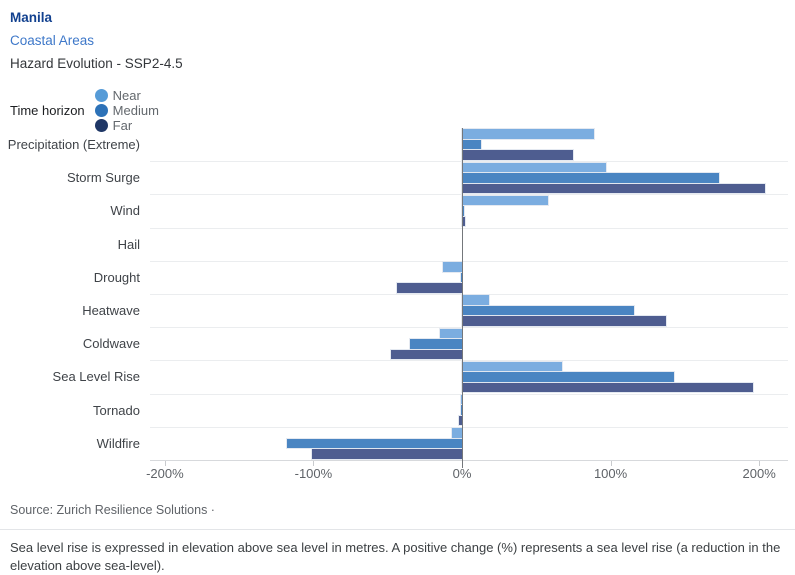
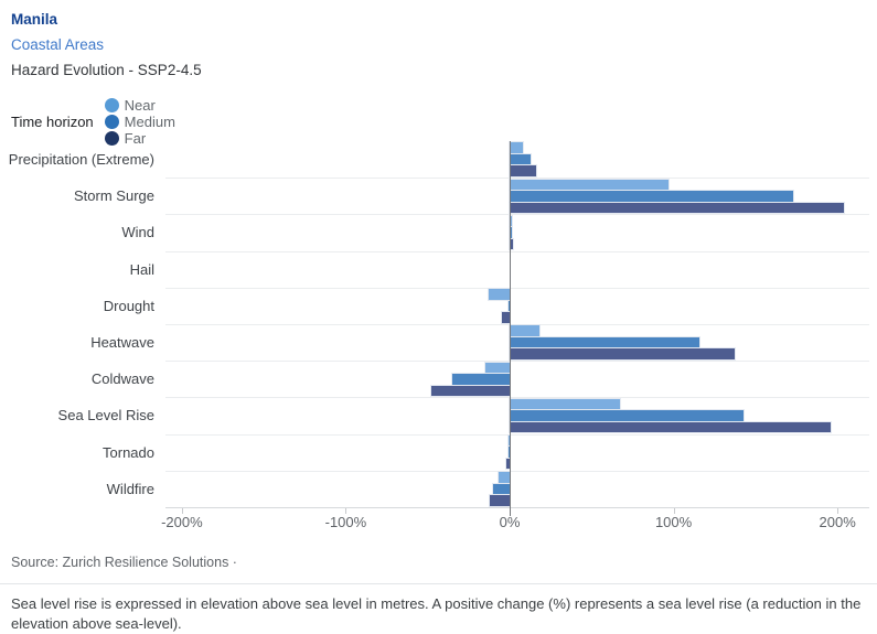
Near/Precipitation (Extreme): 89% -> 8%
Far/Precipitation (Extreme): 75% -> 16%
Near/Wind: 58% -> 1%
Far/Drought: -44% -> -5%
Medium/Wildfire: -118% -> -10%
Far/Wildfire: -101% -> -12%
